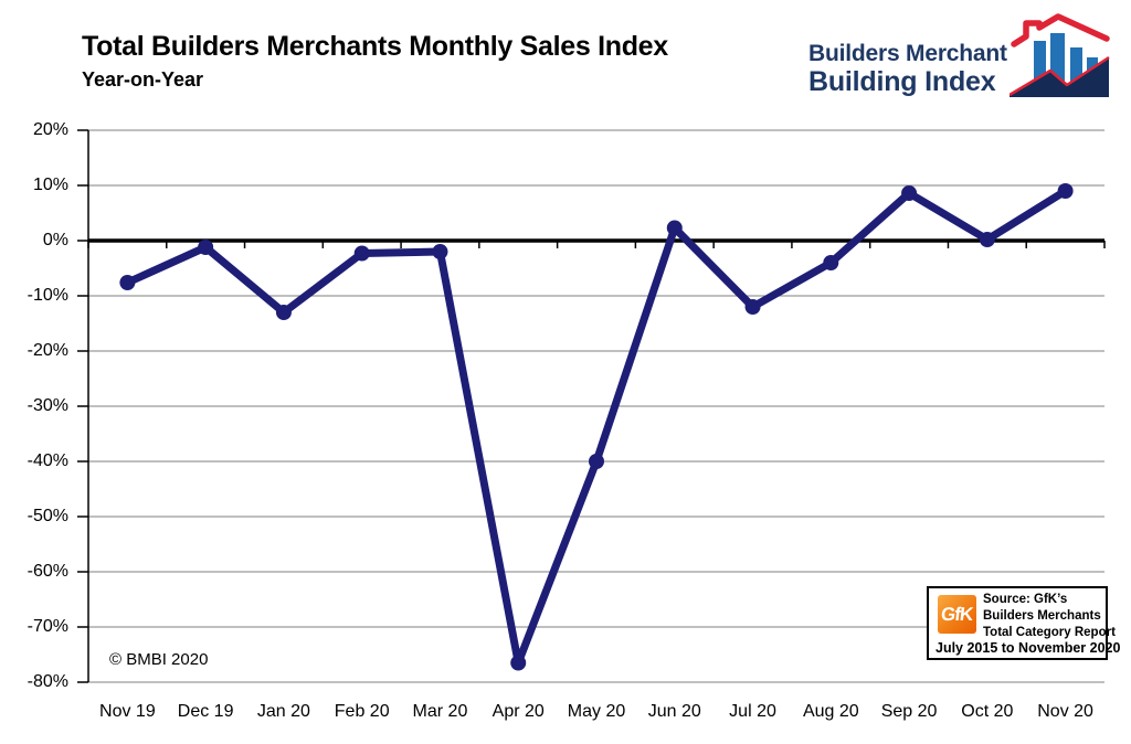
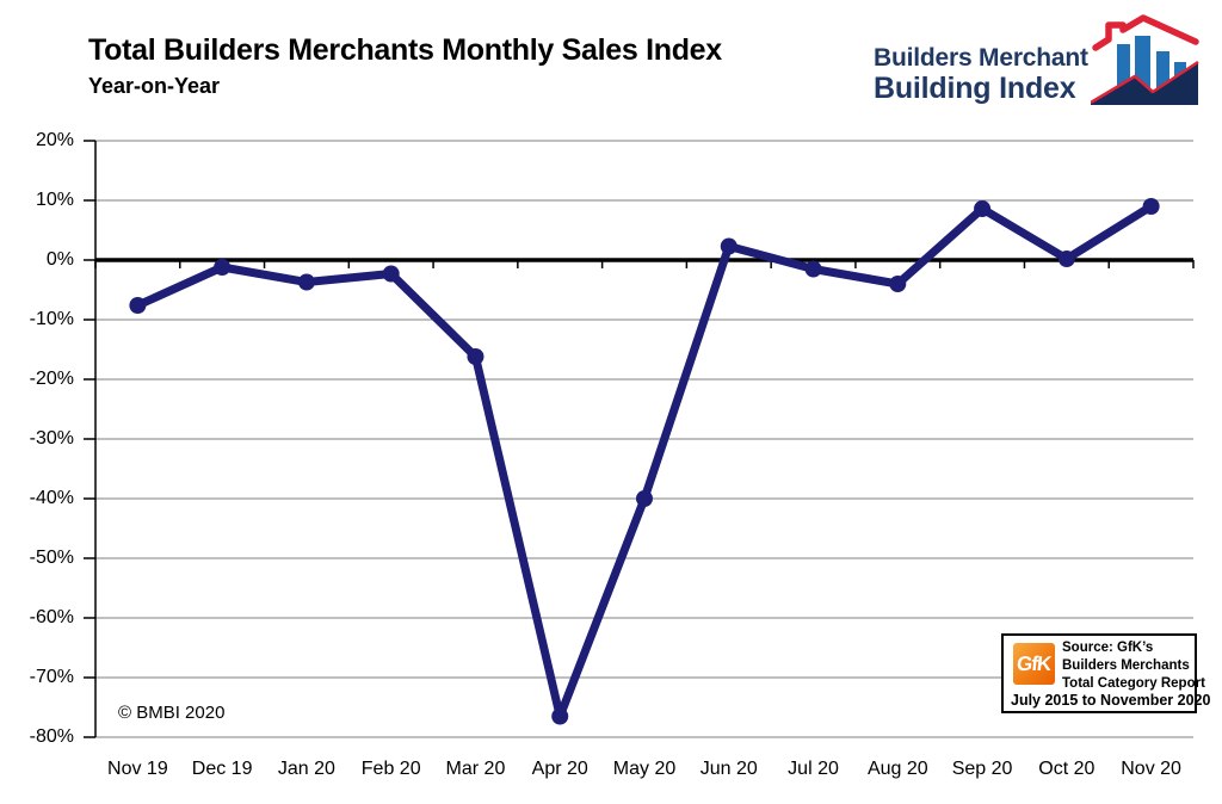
Jan 20: -13% -> -4%
Mar 20: -2% -> -16%
Jul 20: -12% -> -2%
